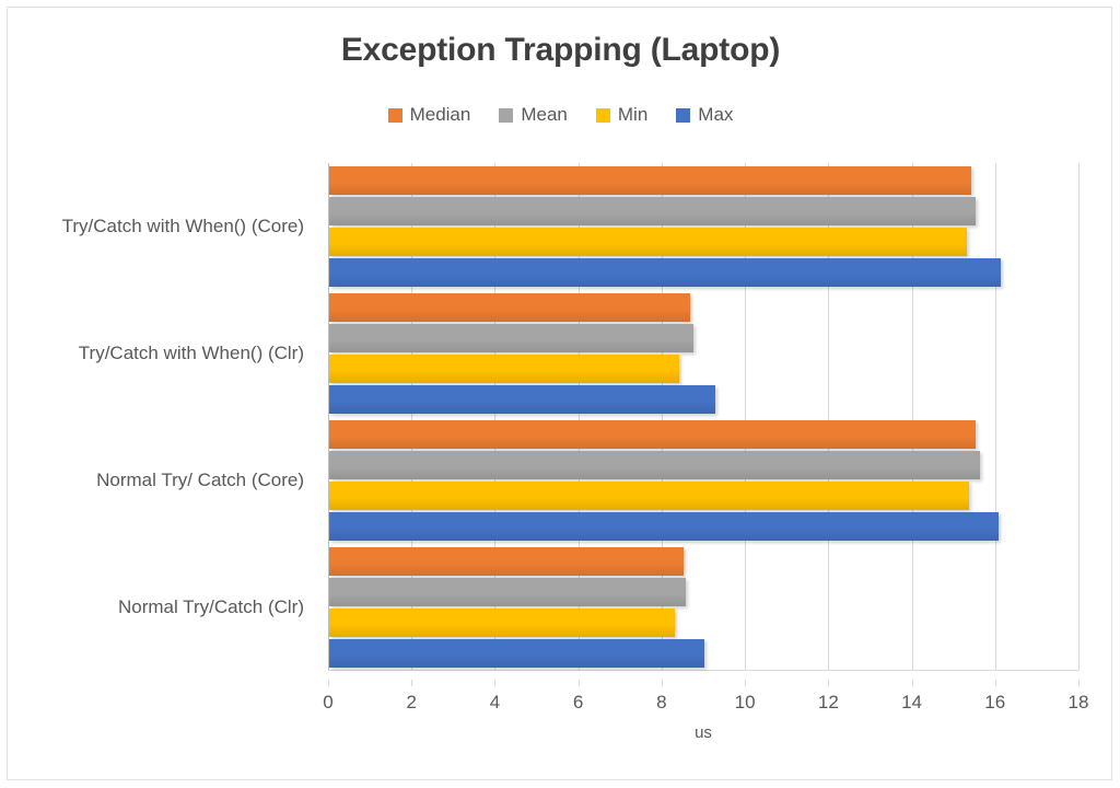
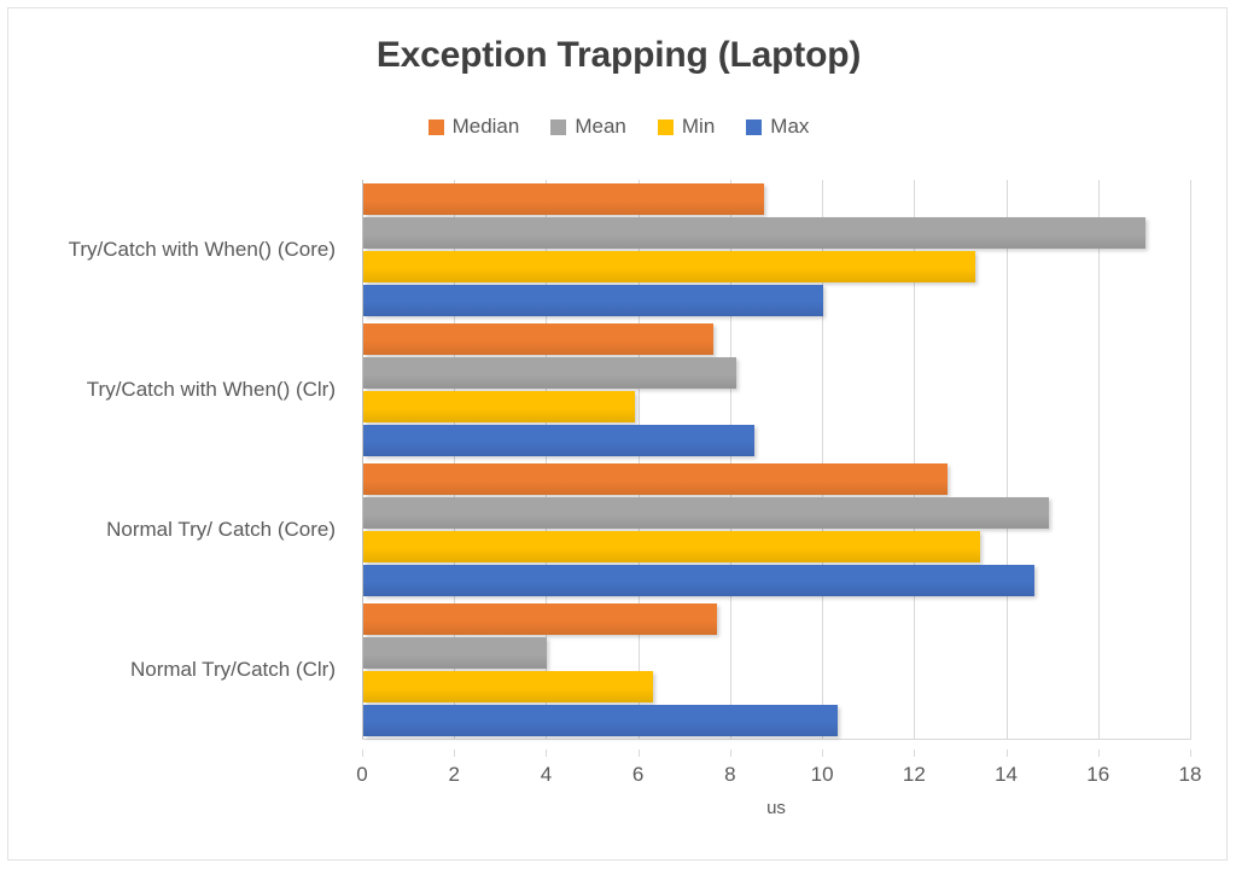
Median/Try/Catch with When() (Core): 15.4 -> 8.7
Mean/Try/Catch with When() (Core): 15.5 -> 17.0
Min/Try/Catch with When() (Core): 15.3 -> 13.3
Max/Try/Catch with When() (Core): 16.1 -> 10.0
Median/Try/Catch with When() (Clr): 8.7 -> 7.6
Mean/Try/Catch with When() (Clr): 8.8 -> 8.1
Min/Try/Catch with When() (Clr): 8.4 -> 5.9
Max/Try/Catch with When() (Clr): 9.2 -> 8.5
Median/Normal Try/ Catch (Core): 15.5 -> 12.7
Mean/Normal Try/ Catch (Core): 15.6 -> 14.9
Min/Normal Try/ Catch (Core): 15.3 -> 13.4
Max/Normal Try/ Catch (Core): 16.1 -> 14.6
Median/Normal Try/Catch (Clr): 8.5 -> 7.7
Mean/Normal Try/Catch (Clr): 8.6 -> 4.0
Min/Normal Try/Catch (Clr): 8.3 -> 6.3
Max/Normal Try/Catch (Clr): 9.0 -> 10.3
